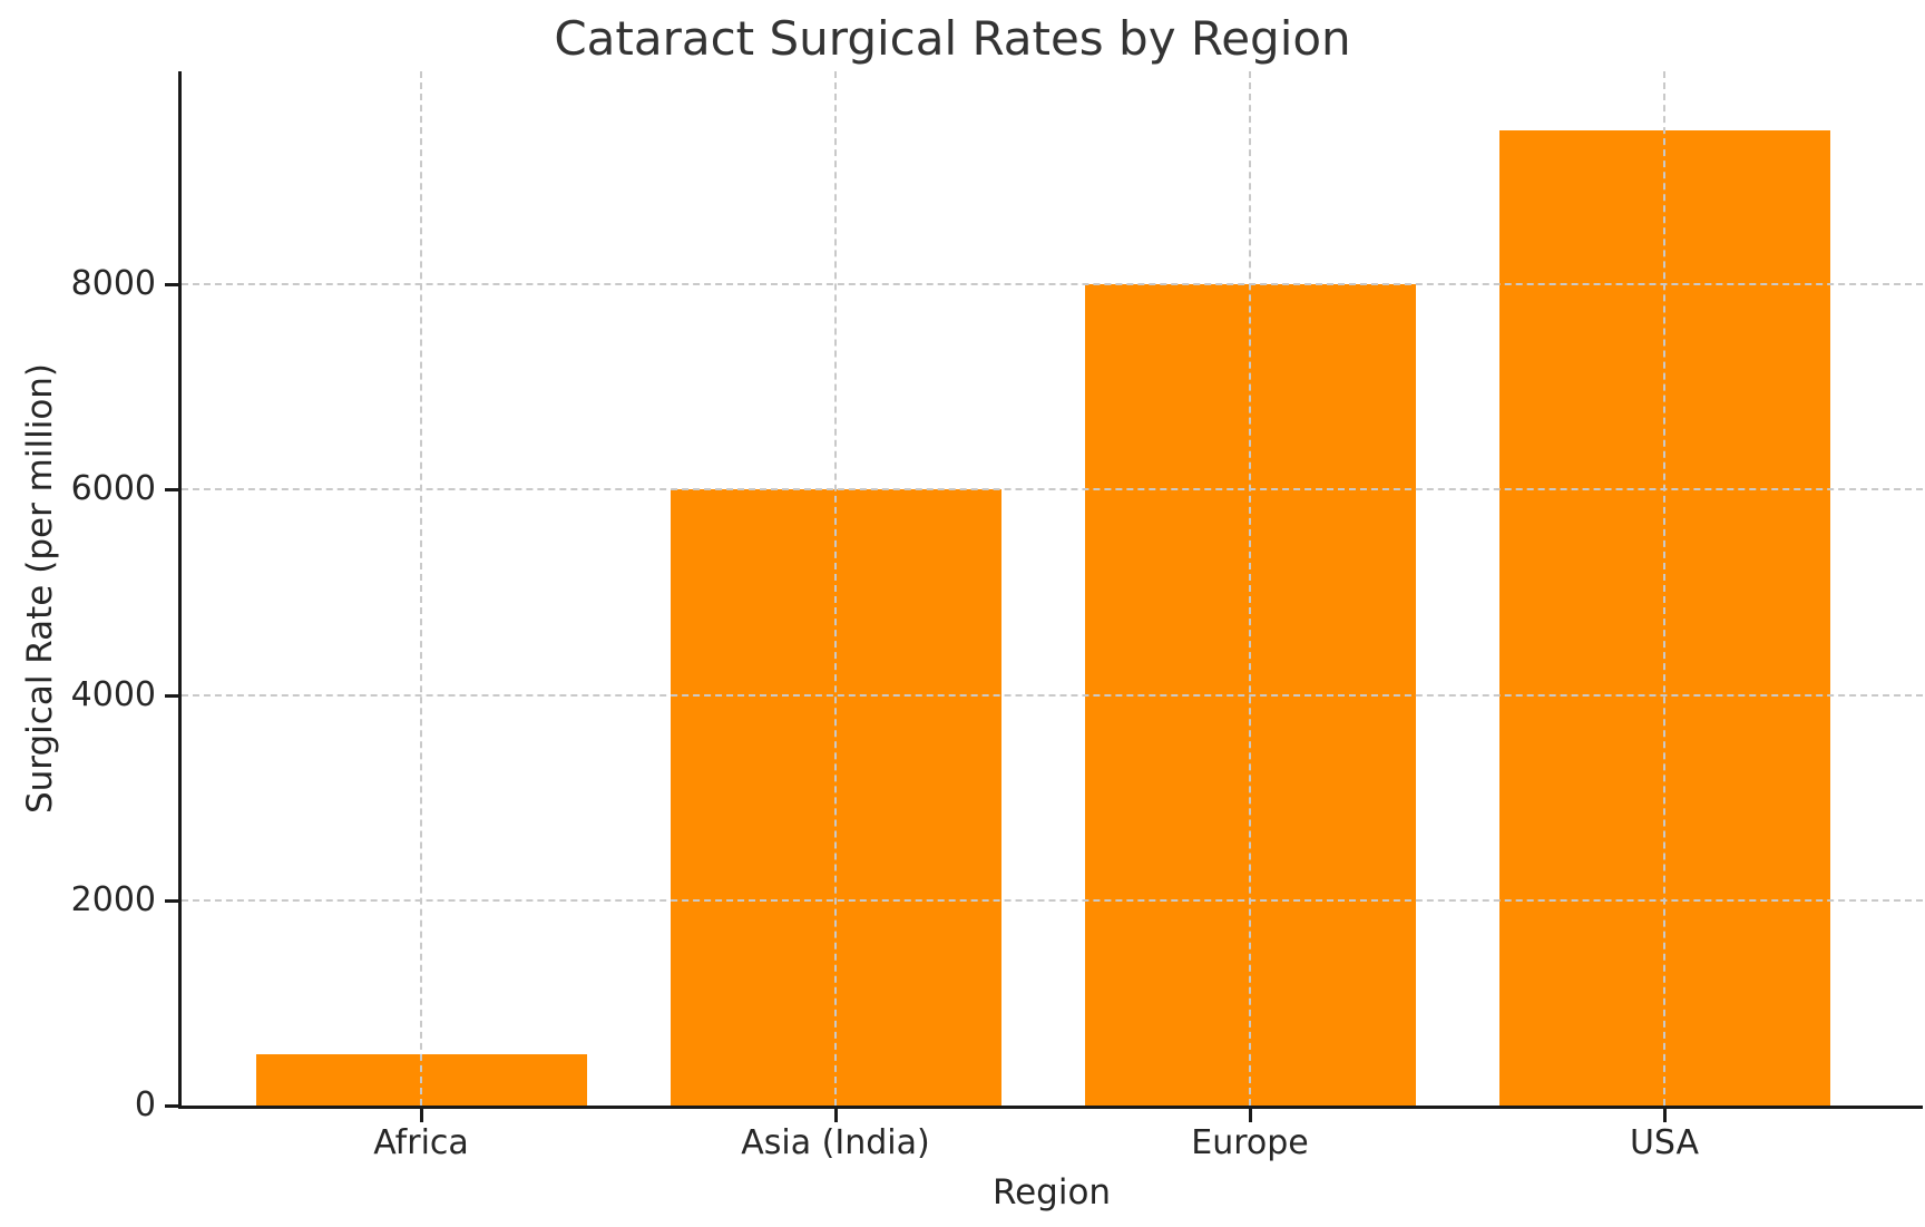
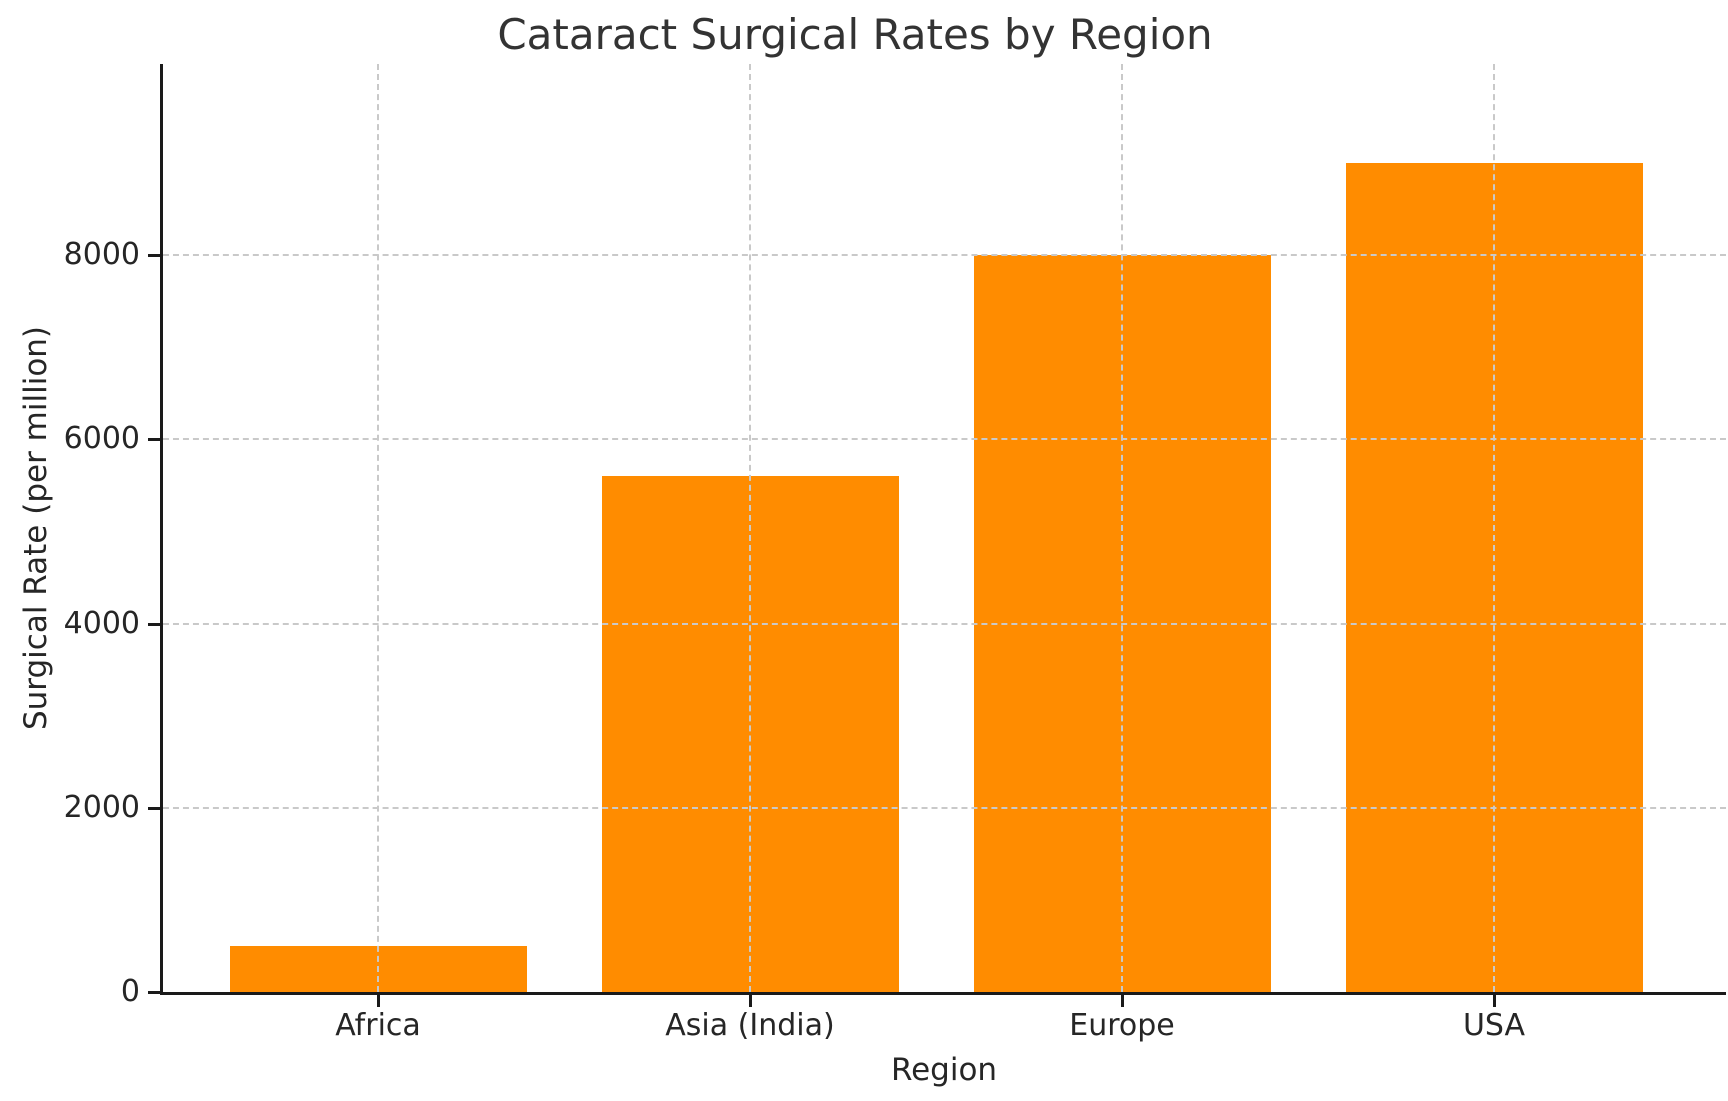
Asia (India): 6000 -> 5600
USA: 9500 -> 9000
